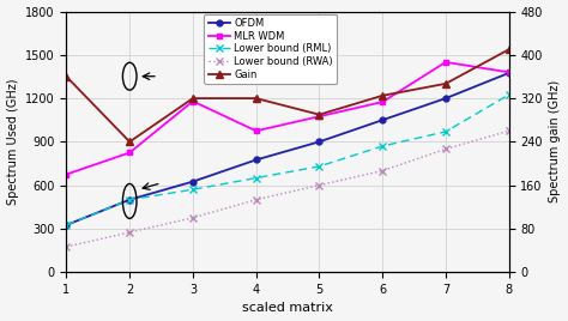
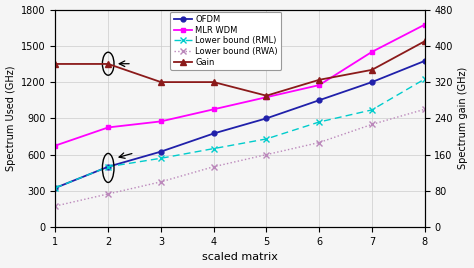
Gain/2: 240 -> 360
MLR WDM/3: 1180 -> 880
MLR WDM/8: 1380 -> 1680
